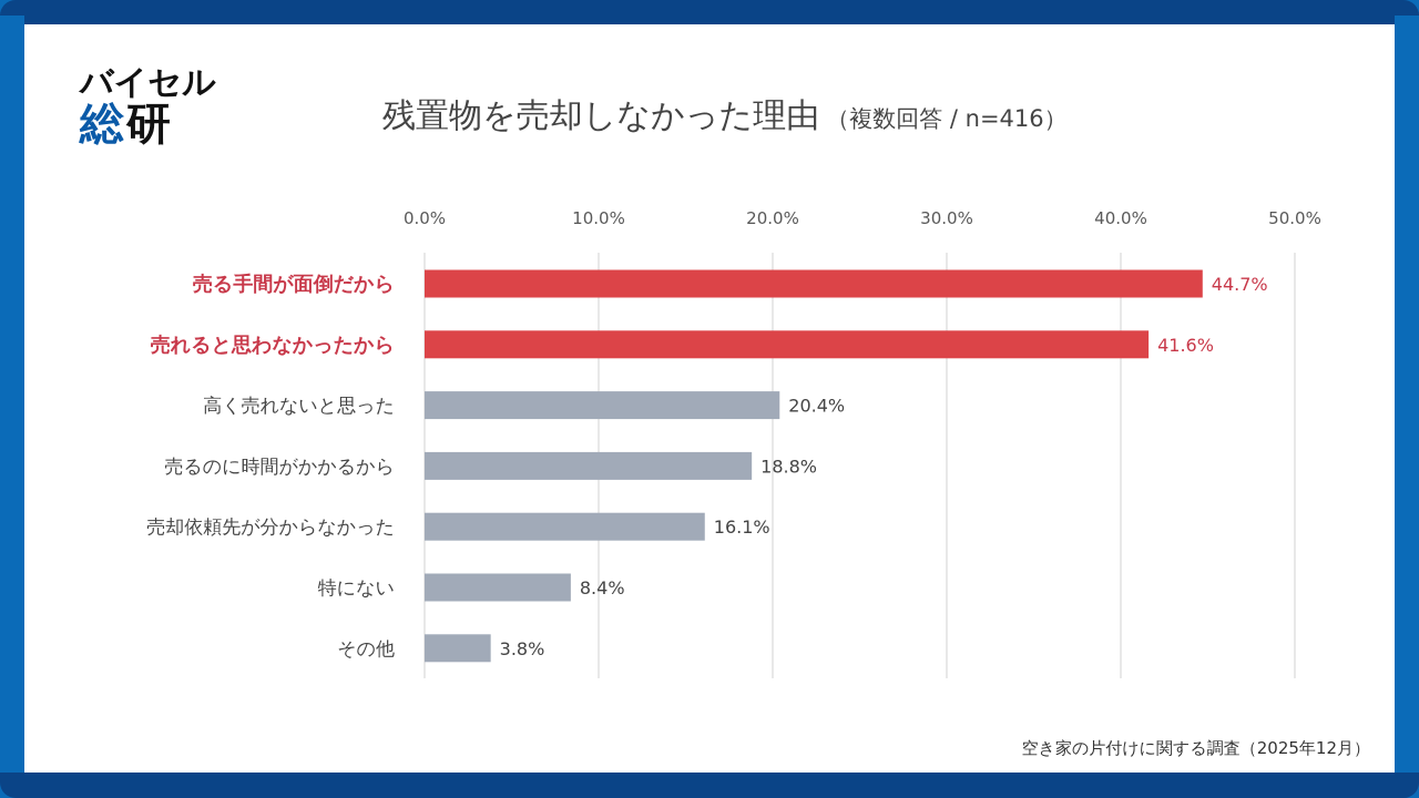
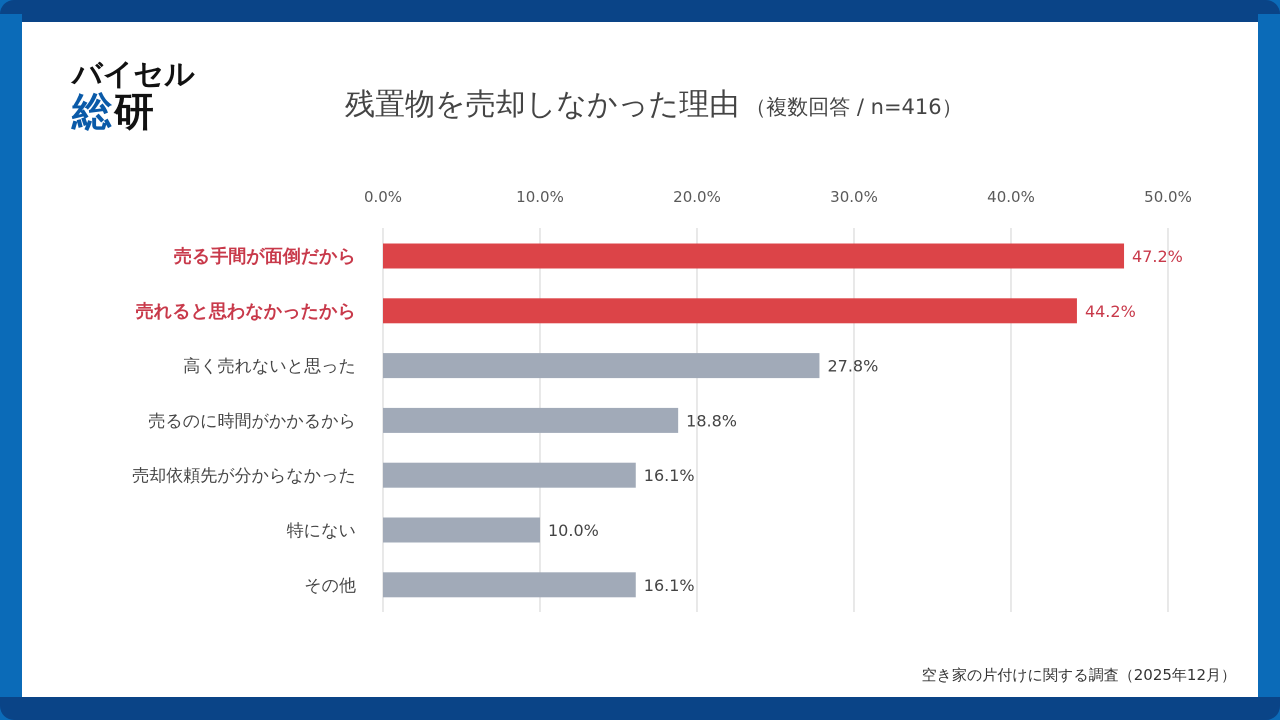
売る手間が面倒だから: 44.7% -> 47.2%
売れると思わなかったから: 41.6% -> 44.2%
高く売れないと思った: 20.4% -> 27.8%
特にない: 8.4% -> 10.0%
その他: 3.8% -> 16.1%
